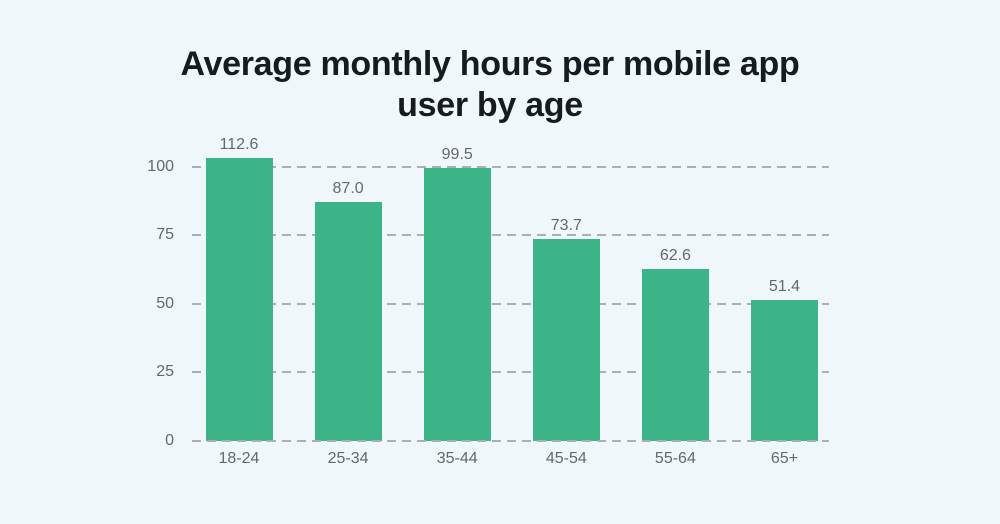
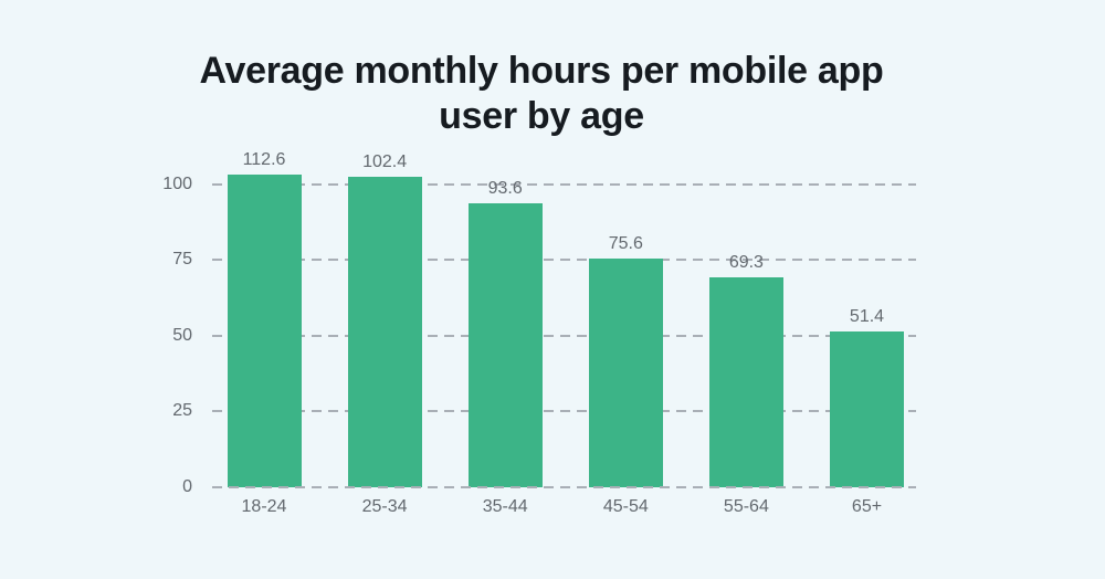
25-34: 87.0 -> 102.4
35-44: 99.5 -> 93.6
45-54: 73.7 -> 75.6
55-64: 62.6 -> 69.3
